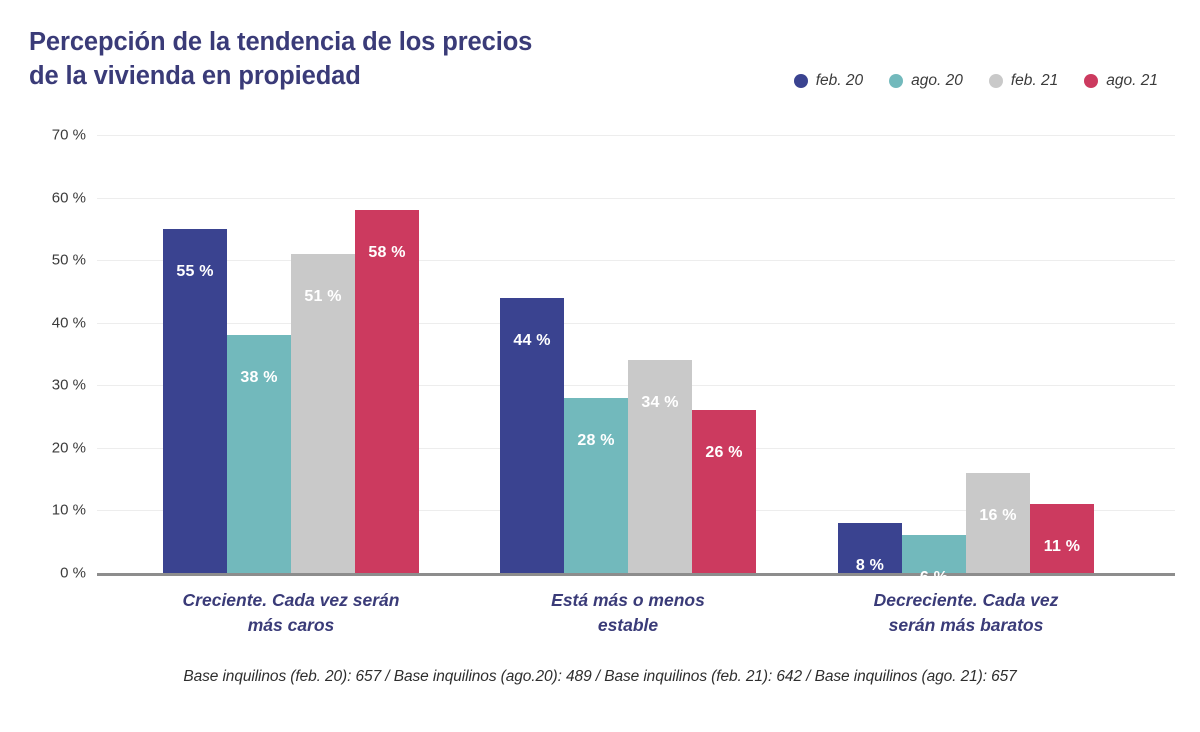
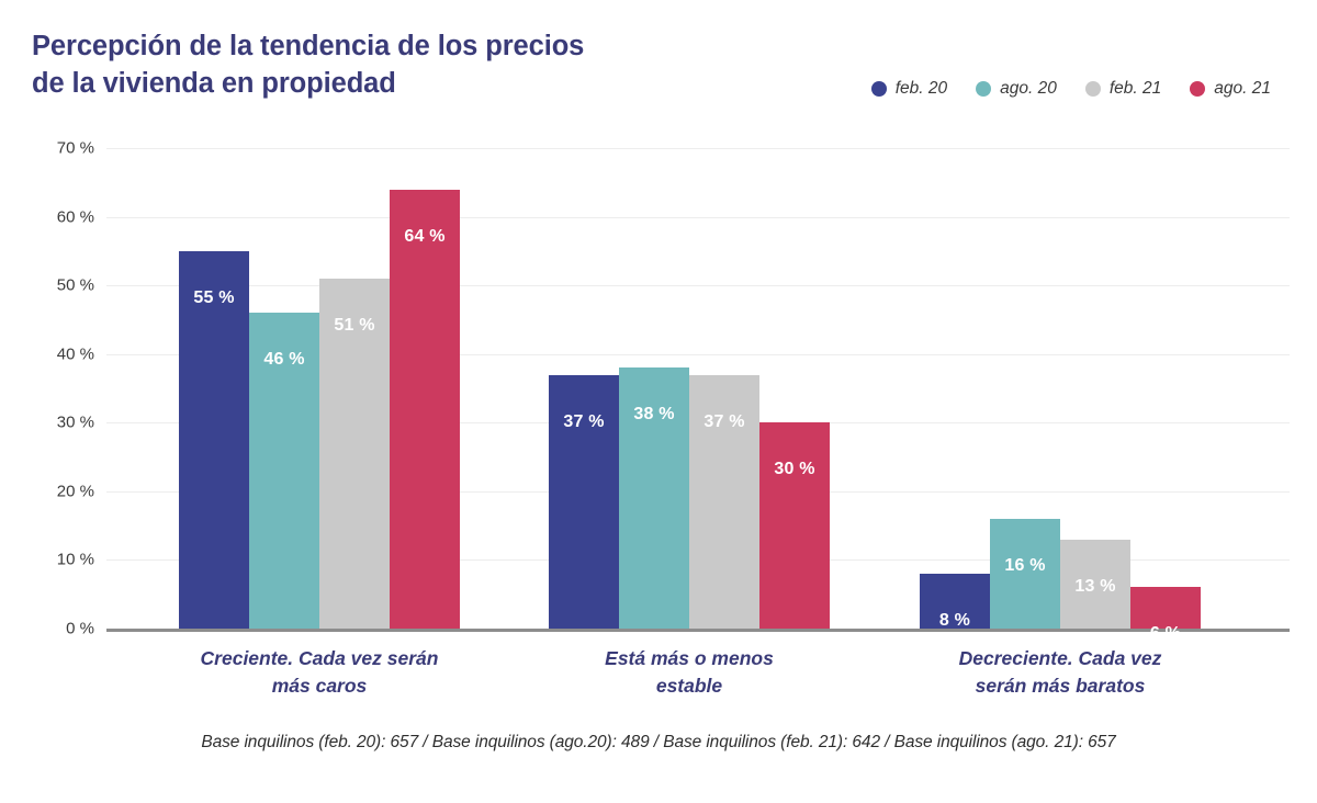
ago. 20/Creciente. Cada vez serán más caros: 38 -> 46
ago. 21/Creciente. Cada vez serán más caros: 58 -> 64
feb. 20/Está más o menos estable: 44 -> 37
ago. 20/Está más o menos estable: 28 -> 38
feb. 21/Está más o menos estable: 34 -> 37
ago. 21/Está más o menos estable: 26 -> 30
ago. 20/Decreciente. Cada vez serán más baratos: 6 -> 16
feb. 21/Decreciente. Cada vez serán más baratos: 16 -> 13
ago. 21/Decreciente. Cada vez serán más baratos: 11 -> 6
